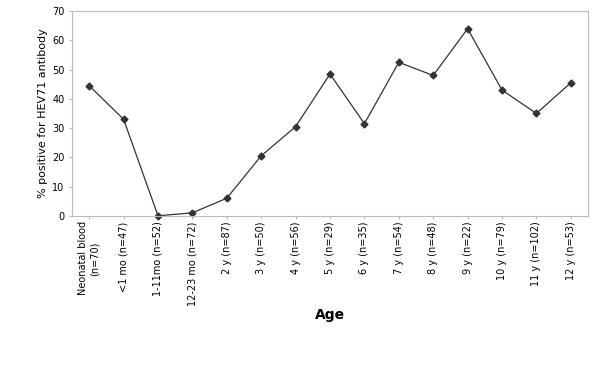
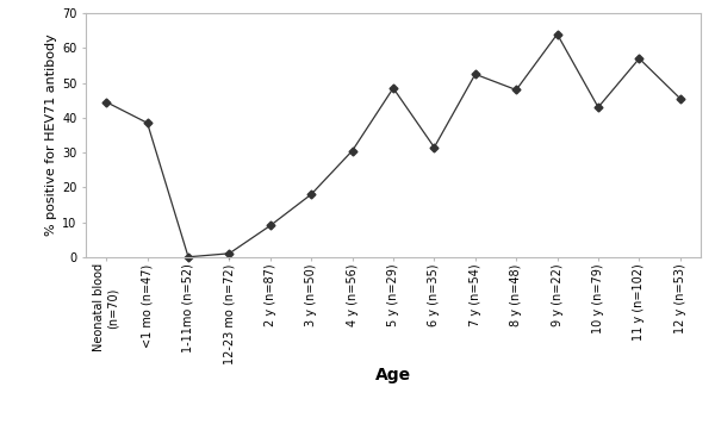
<1 mo (n=47): 33.0 -> 38.5
2 y (n=87): 6.0 -> 9.0
3 y (n=50): 20.5 -> 18.0
11 y (n=102): 35.0 -> 57.0
